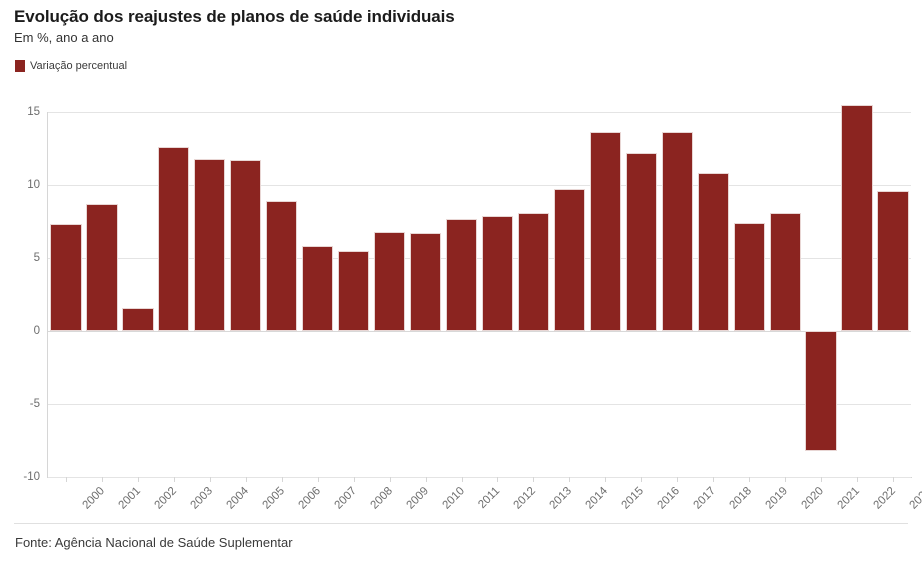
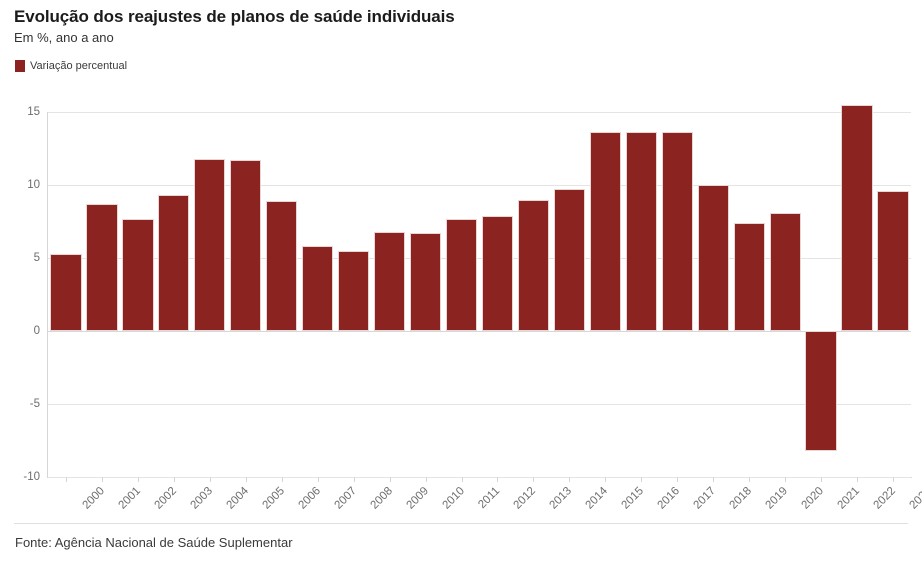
2000: 7.3 -> 5.3
2002: 1.6 -> 7.7
2003: 12.6 -> 9.3
2013: 8.1 -> 9.0
2016: 12.2 -> 13.6
2018: 10.8 -> 10.0
